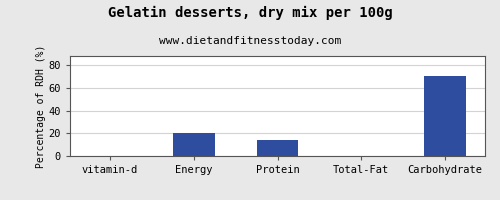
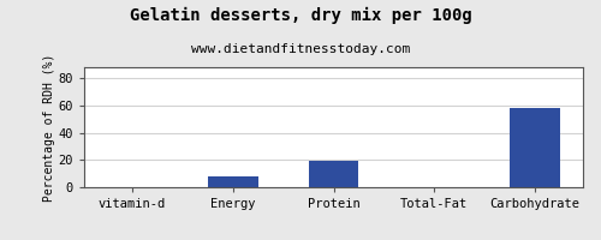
Energy: 20 -> 8
Protein: 14 -> 19
Carbohydrate: 70 -> 58
